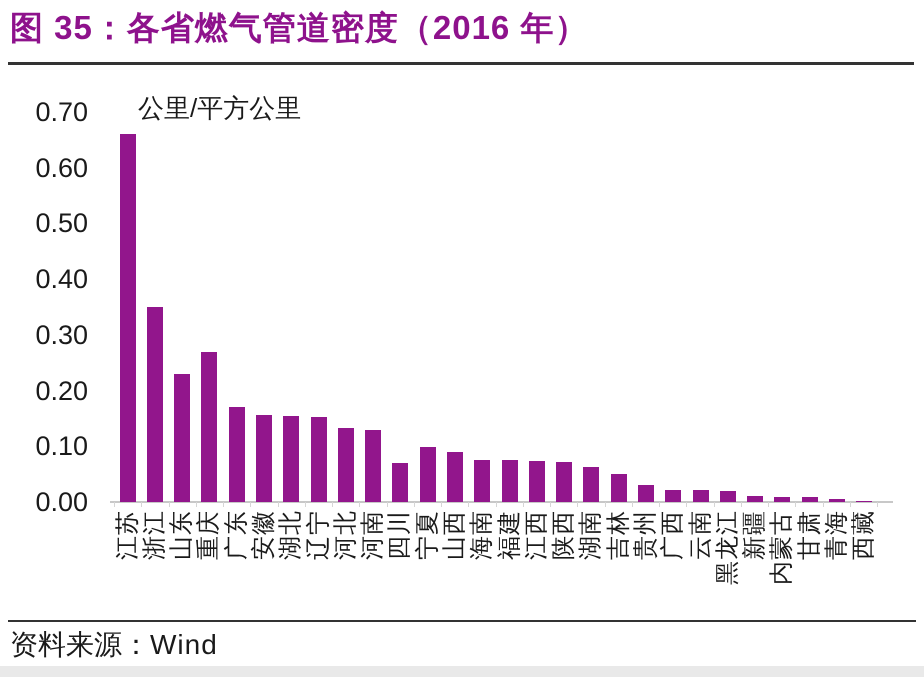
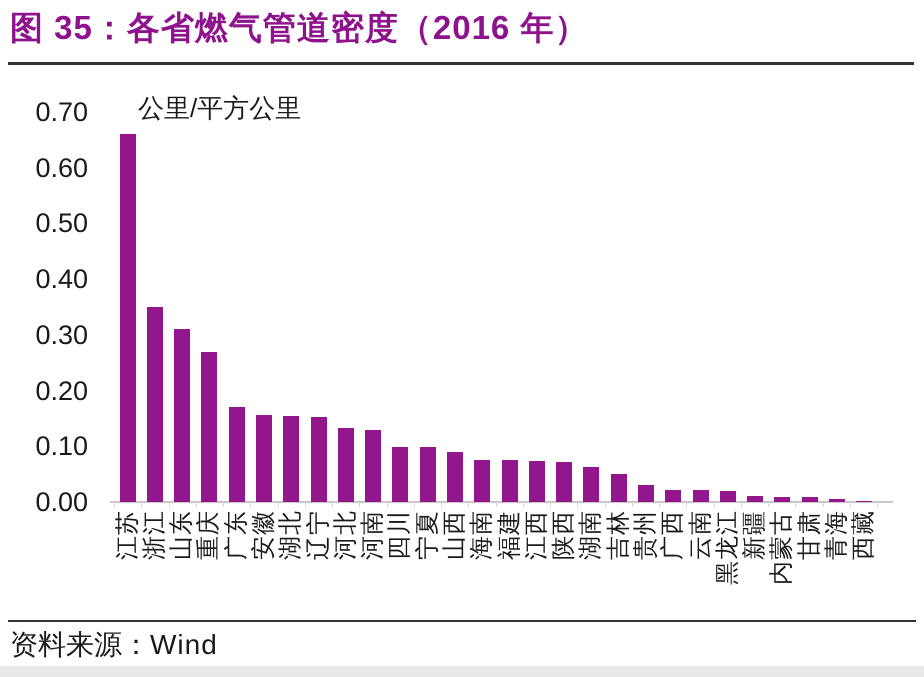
山东: 0.23 -> 0.31
四川: 0.07 -> 0.10
